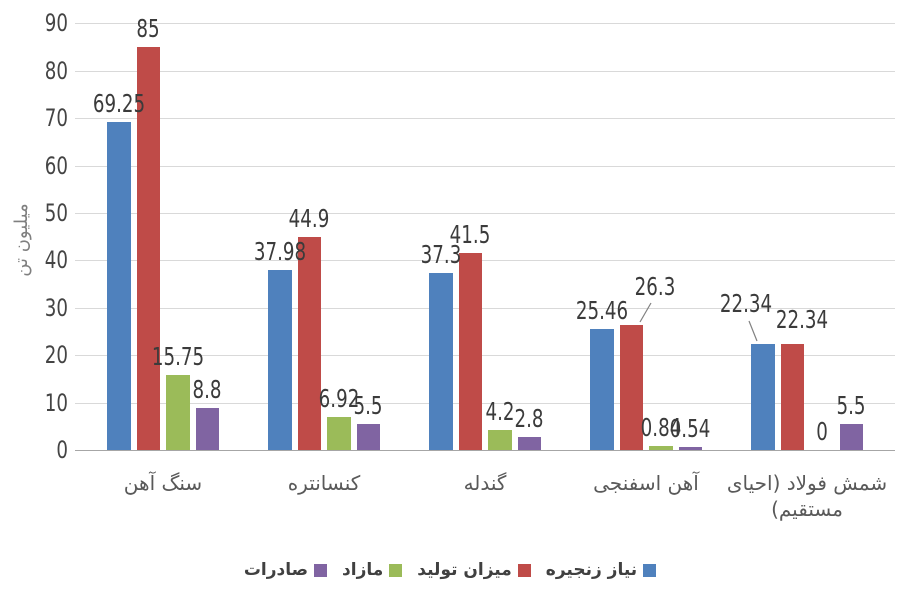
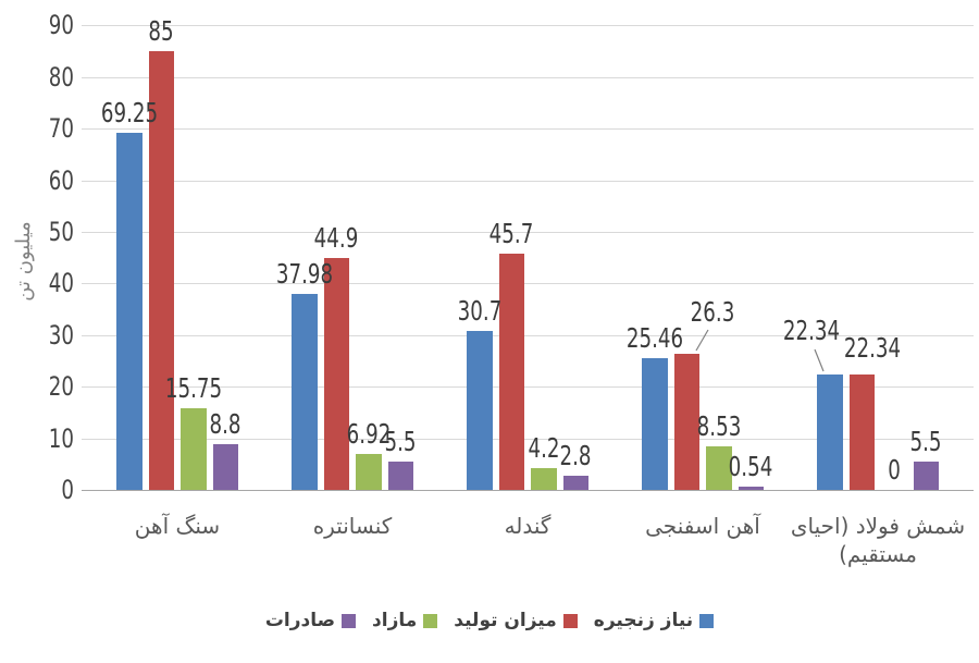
نیاز زنجیره/گندله: 37.3 -> 30.7
میزان تولید/گندله: 41.5 -> 45.7
مازاد/آهن اسفنجی: 0.84 -> 8.53
